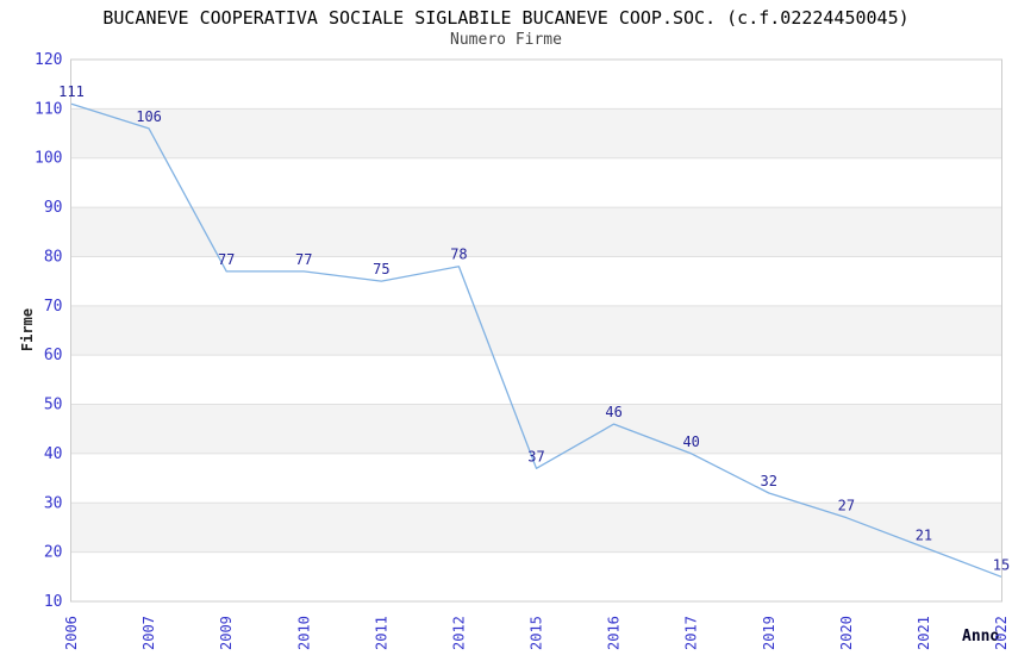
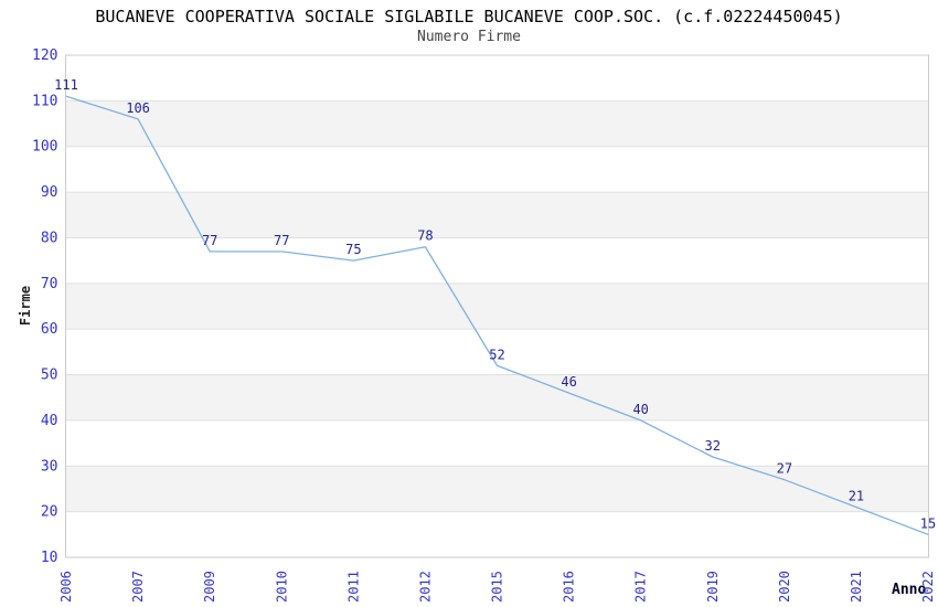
2015: 37 -> 52
